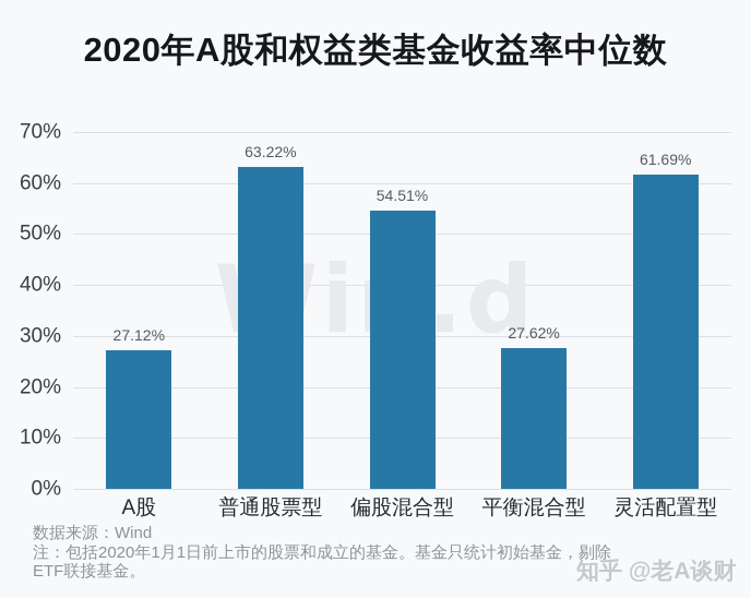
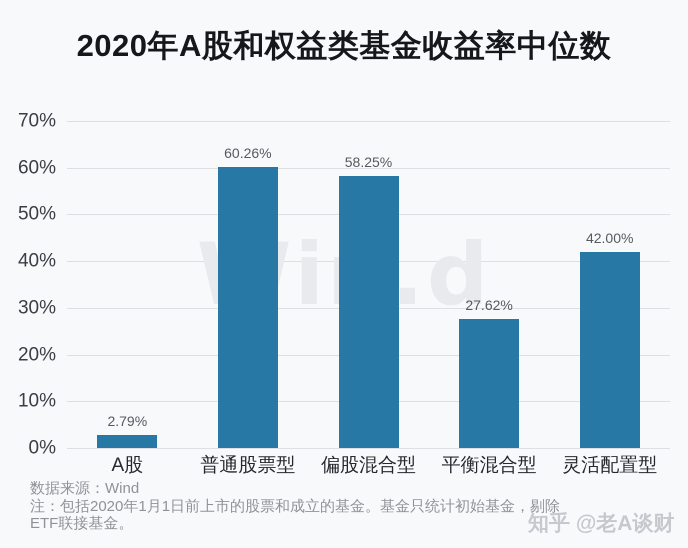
A股: 27.12% -> 2.79%
普通股票型: 63.22% -> 60.26%
偏股混合型: 54.51% -> 58.25%
灵活配置型: 61.69% -> 42.00%
